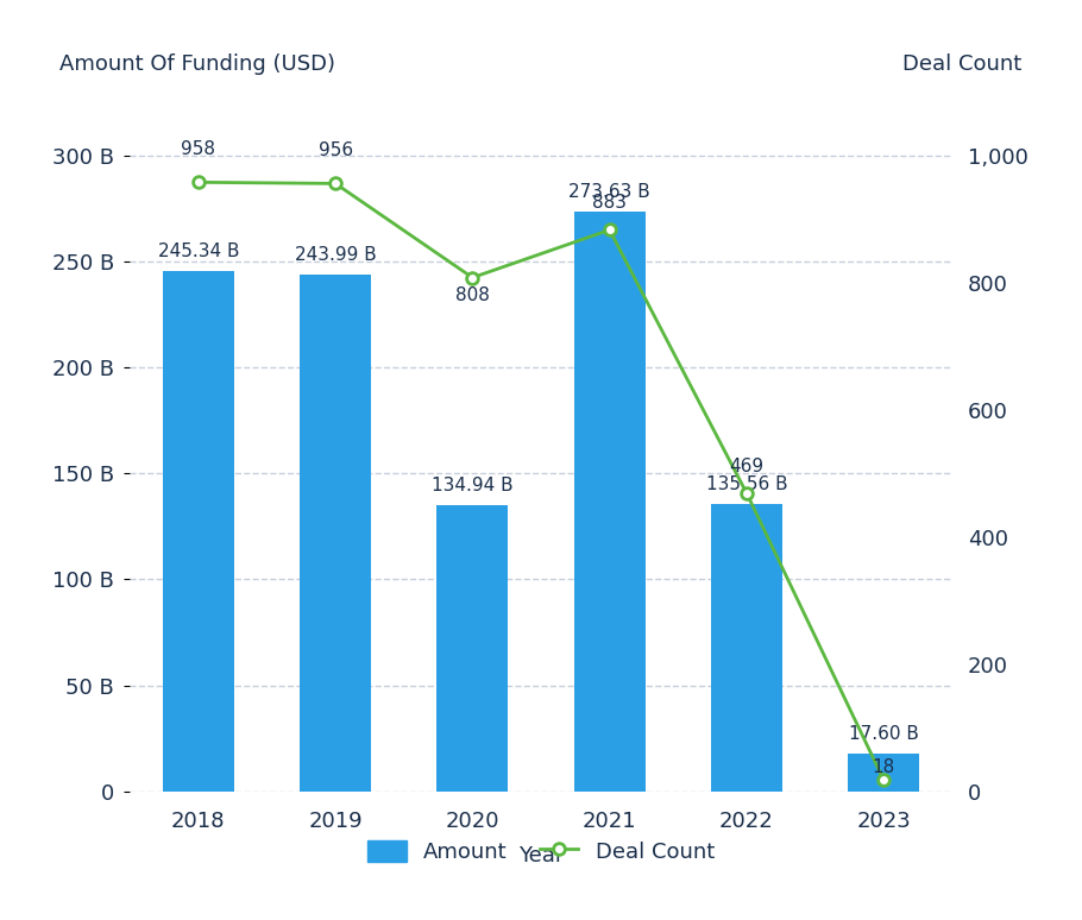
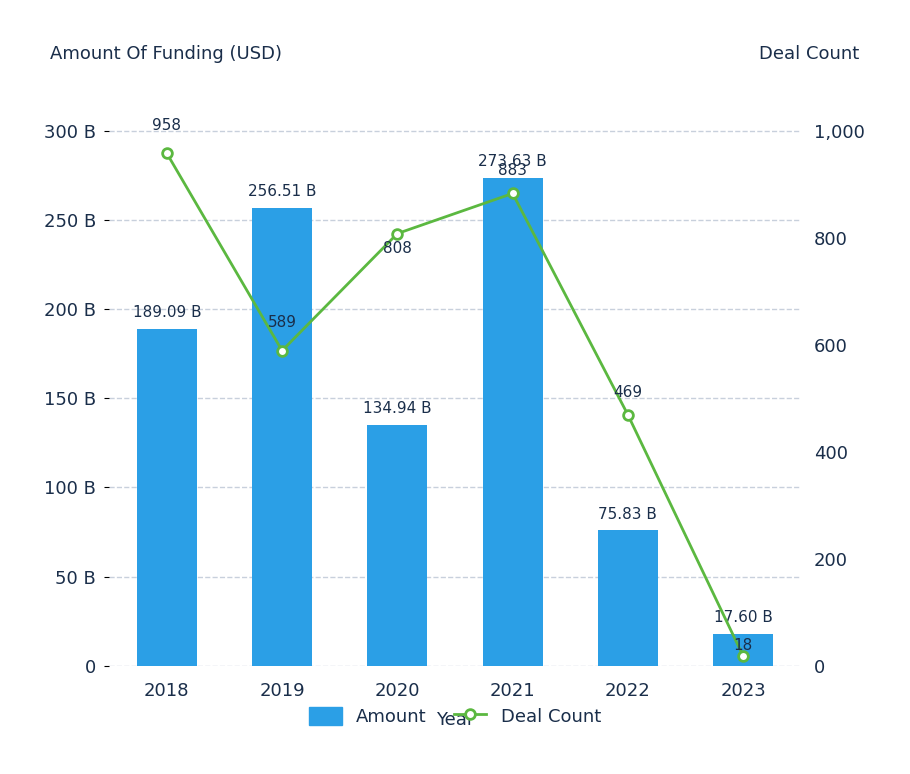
Amount/2018: 245.34 -> 189.09
Amount/2019: 243.99 -> 256.51
Deal Count/2019: 956 -> 589
Amount/2022: 135.56 -> 75.83
